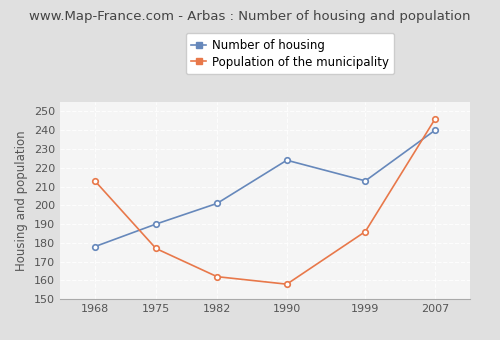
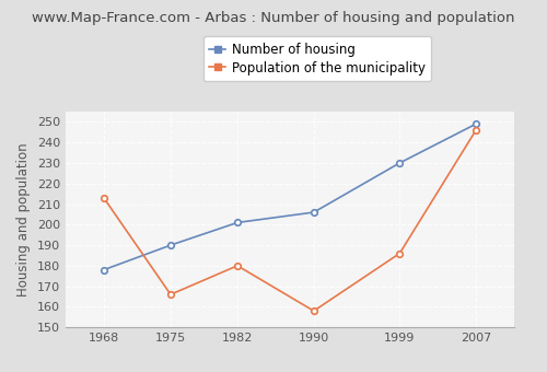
Population of the municipality/1975: 177 -> 166
Population of the municipality/1982: 162 -> 180
Number of housing/1990: 224 -> 206
Number of housing/1999: 213 -> 230
Number of housing/2007: 240 -> 249
